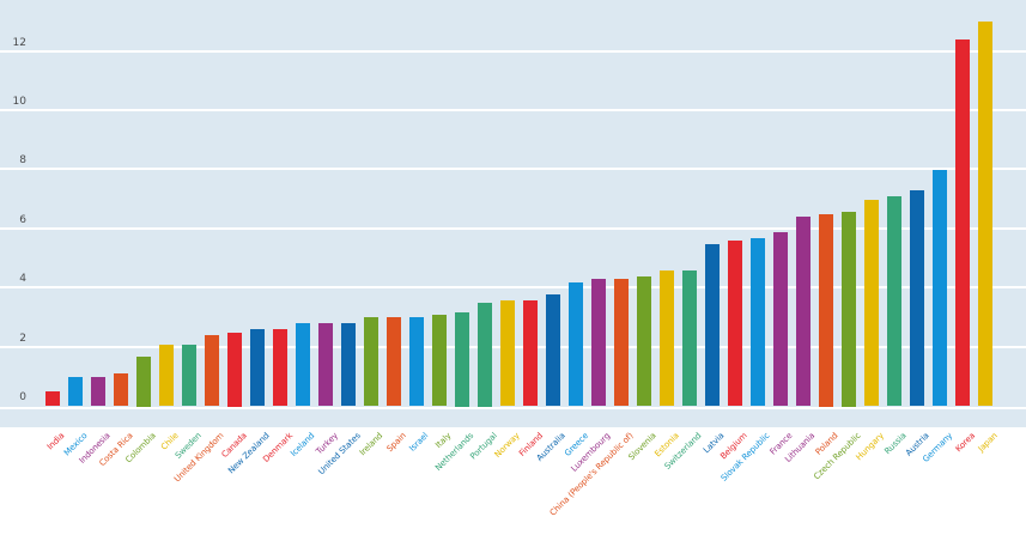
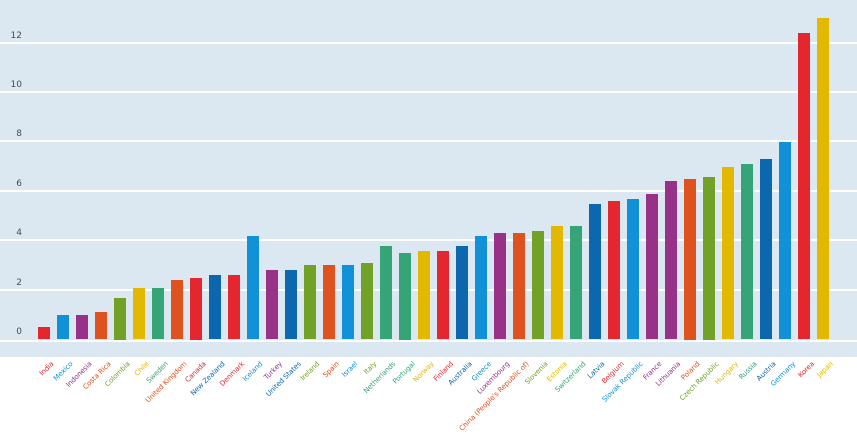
Iceland: 2.8 -> 4.2
Netherlands: 3.2 -> 3.8
